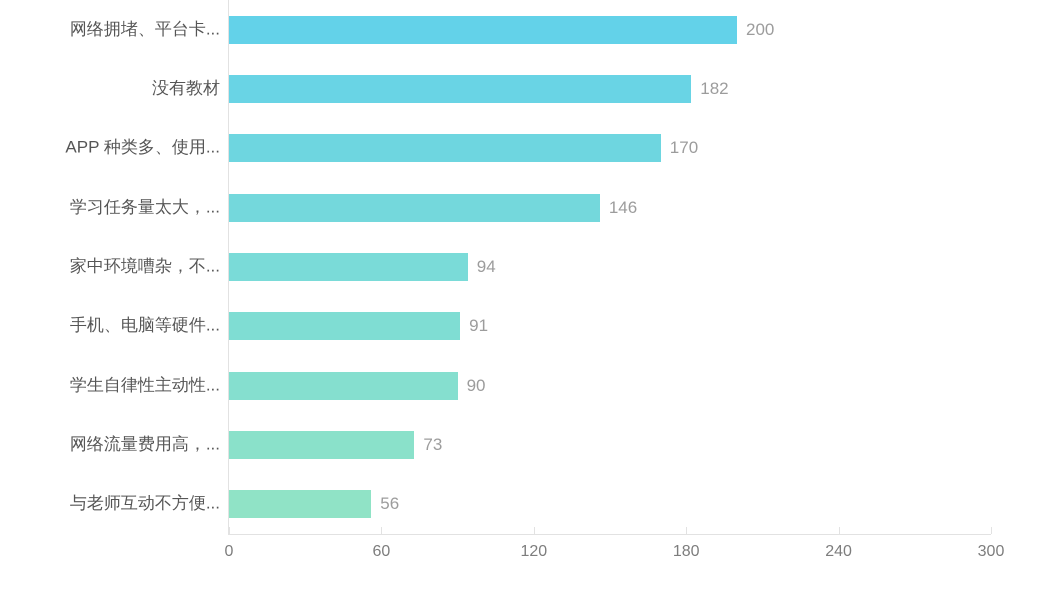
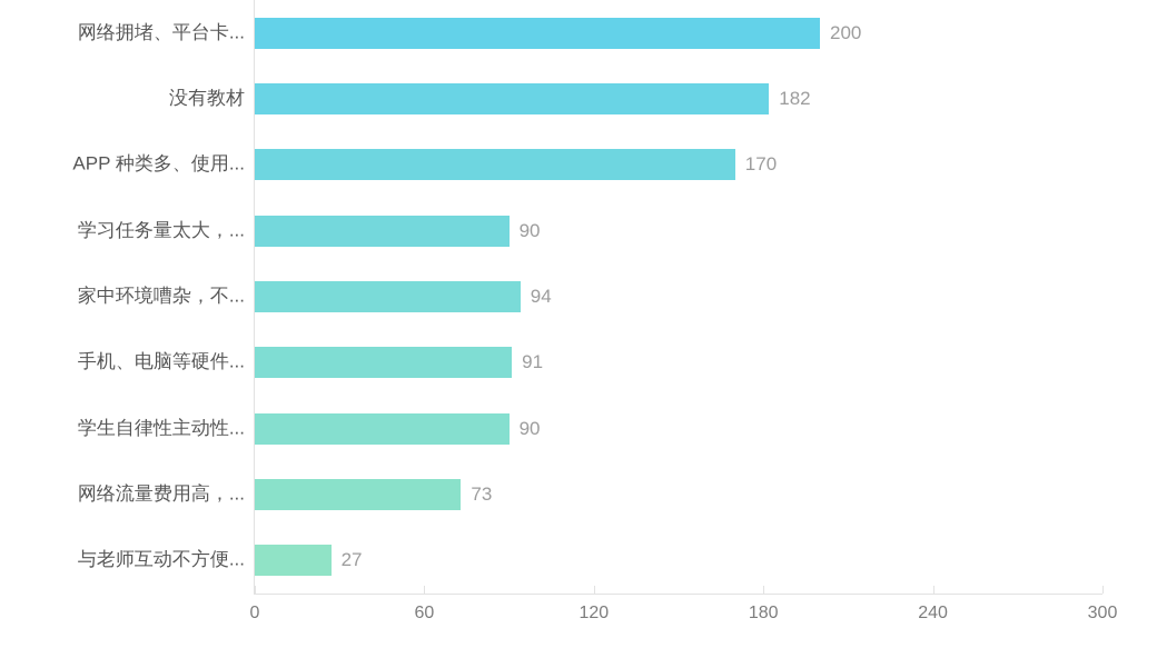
学习任务量太大，...: 146 -> 90
与老师互动不方便...: 56 -> 27
